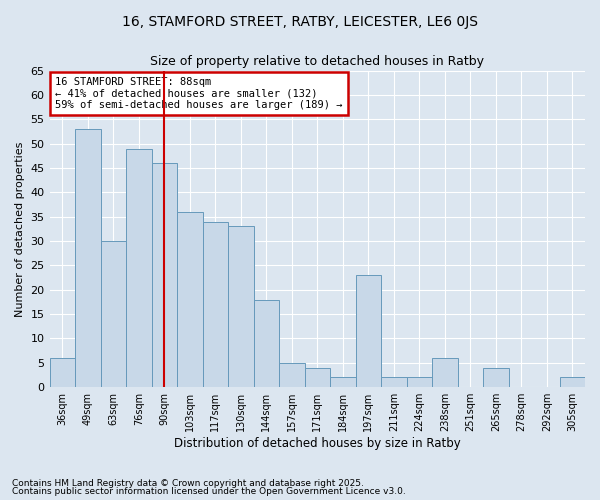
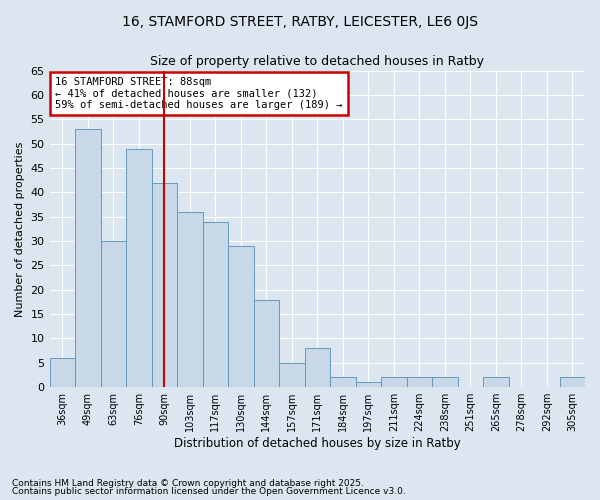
90sqm: 46 -> 42
130sqm: 33 -> 29
171sqm: 4 -> 8
197sqm: 23 -> 1
238sqm: 6 -> 2
265sqm: 4 -> 2
